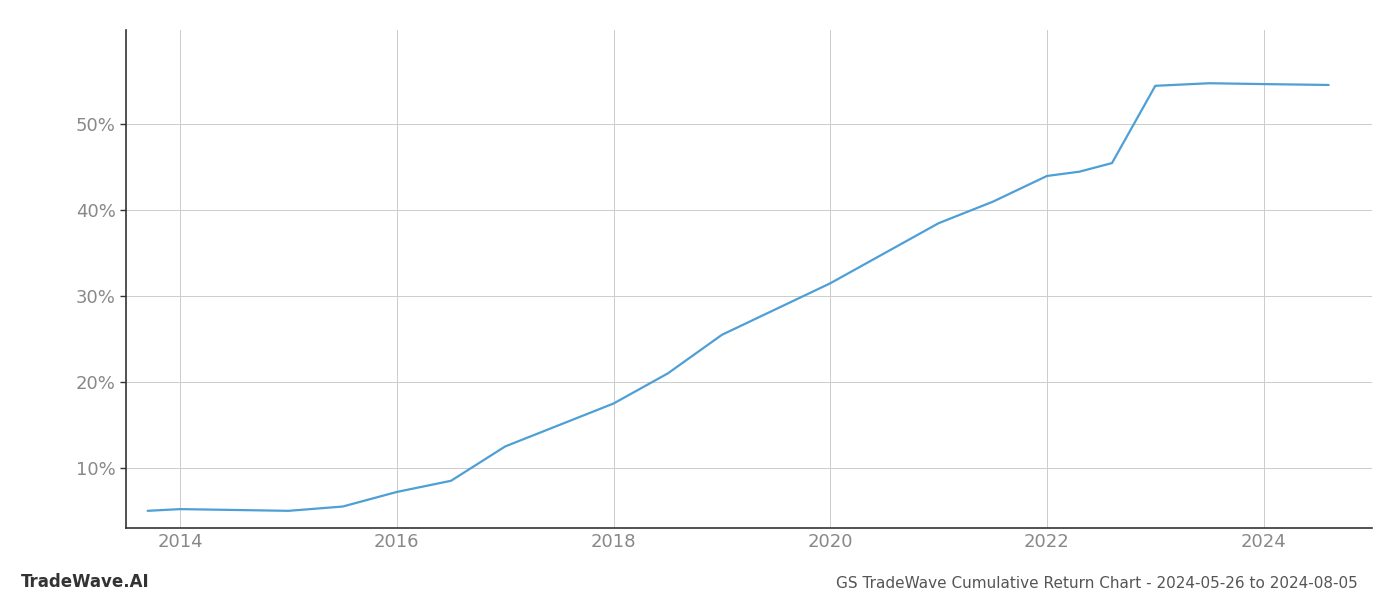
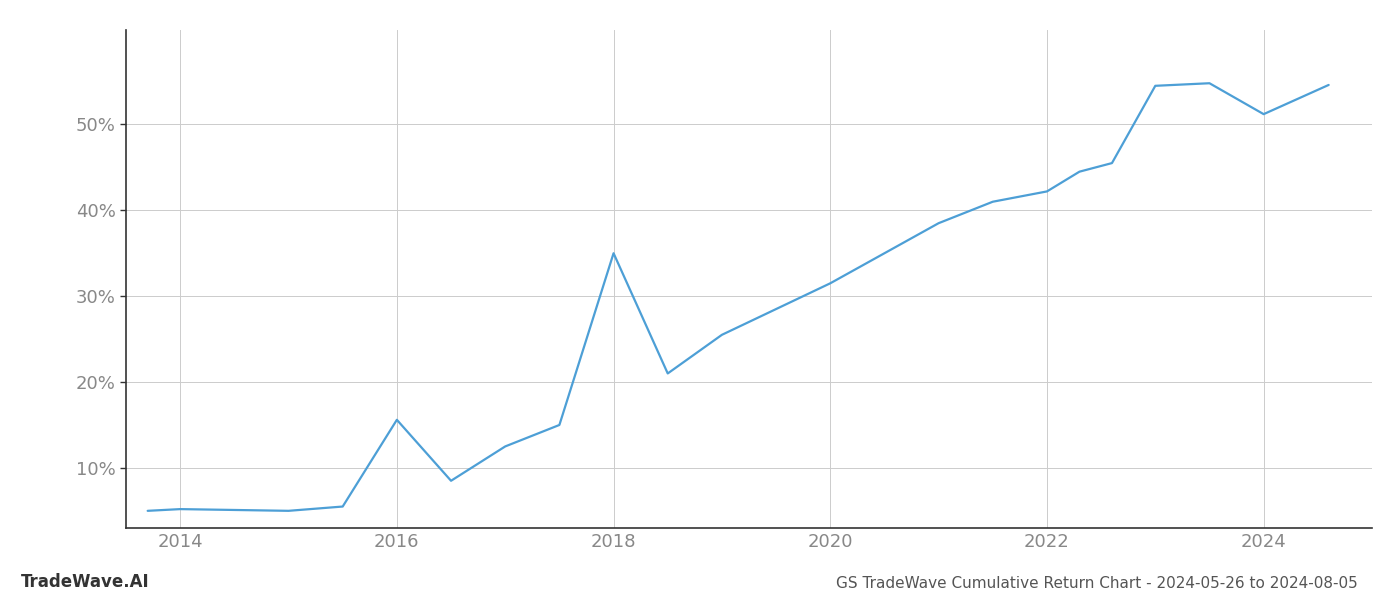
2016: 7.2% -> 15.6%
2018: 17.5% -> 35.0%
2022: 44.0% -> 42.2%
2024: 54.7% -> 51.2%
